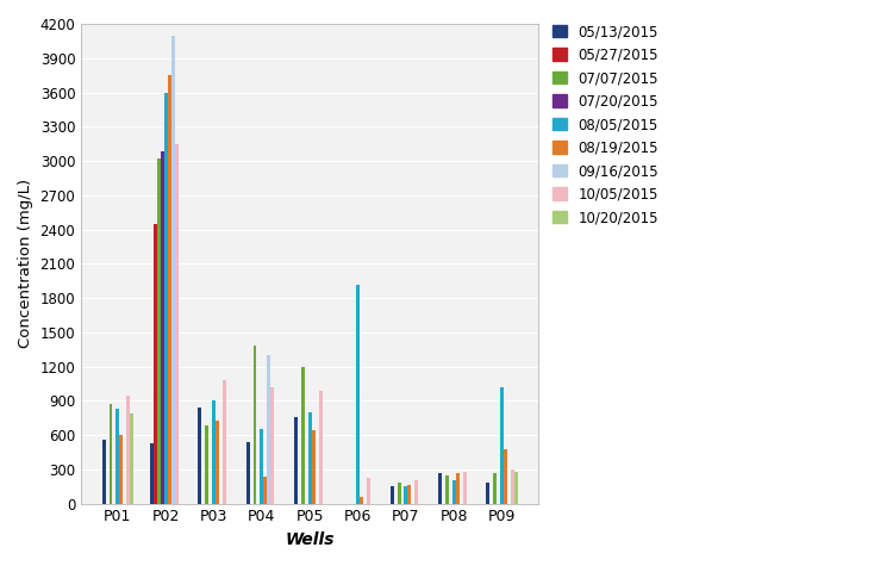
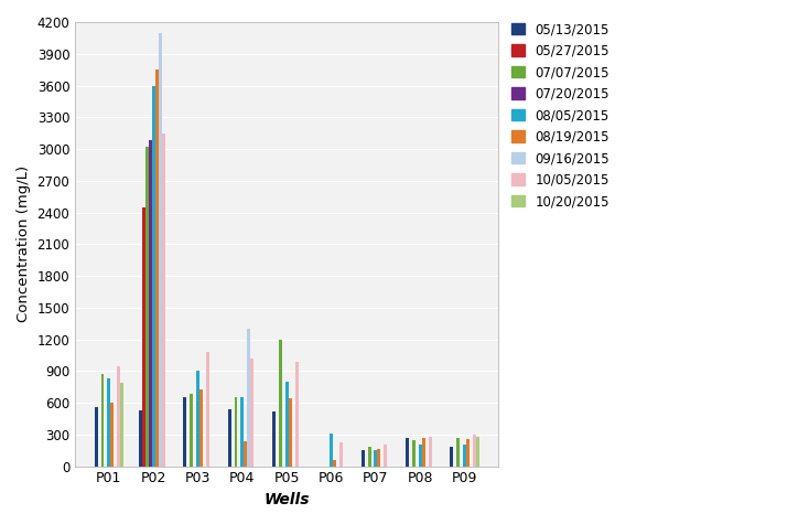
05/13/2015/P03: 840 -> 650
07/07/2015/P04: 1380 -> 650
05/13/2015/P05: 760 -> 520
08/05/2015/P06: 1920 -> 310
08/05/2015/P09: 1020 -> 200
08/19/2015/P09: 480 -> 260
